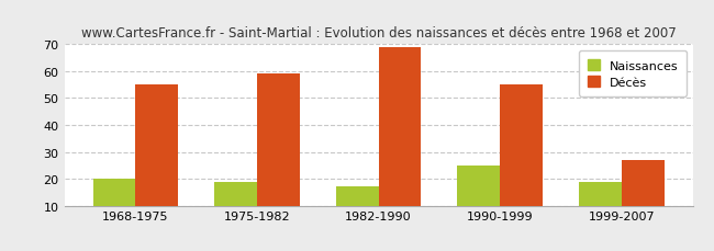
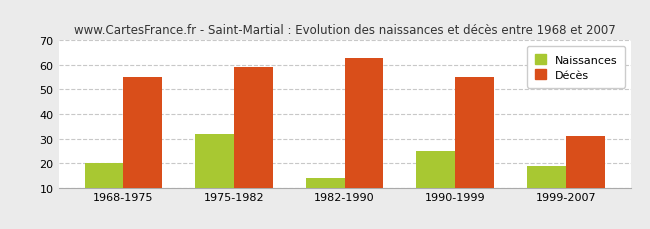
Naissances/1975-1982: 19 -> 32
Naissances/1982-1990: 17 -> 14
Décès/1982-1990: 69 -> 63
Décès/1999-2007: 27 -> 31
